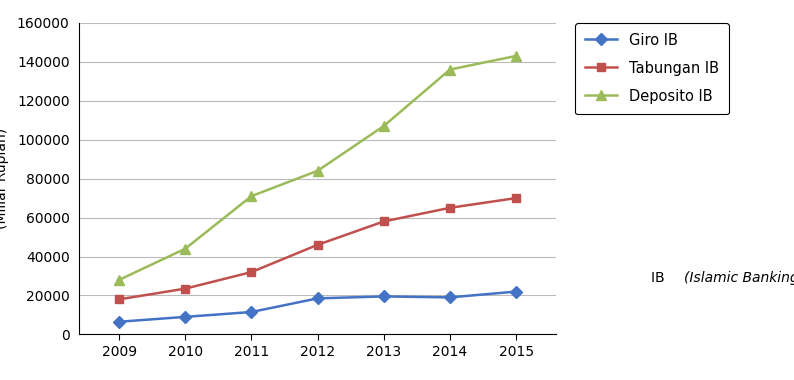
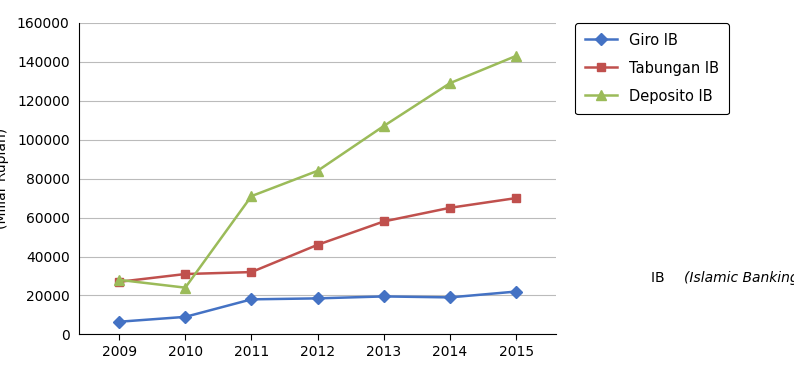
Tabungan IB/2009: 18000 -> 27000
Tabungan IB/2010: 24000 -> 31000
Deposito IB/2010: 44000 -> 24000
Giro IB/2011: 12000 -> 18000
Deposito IB/2014: 136000 -> 129000
